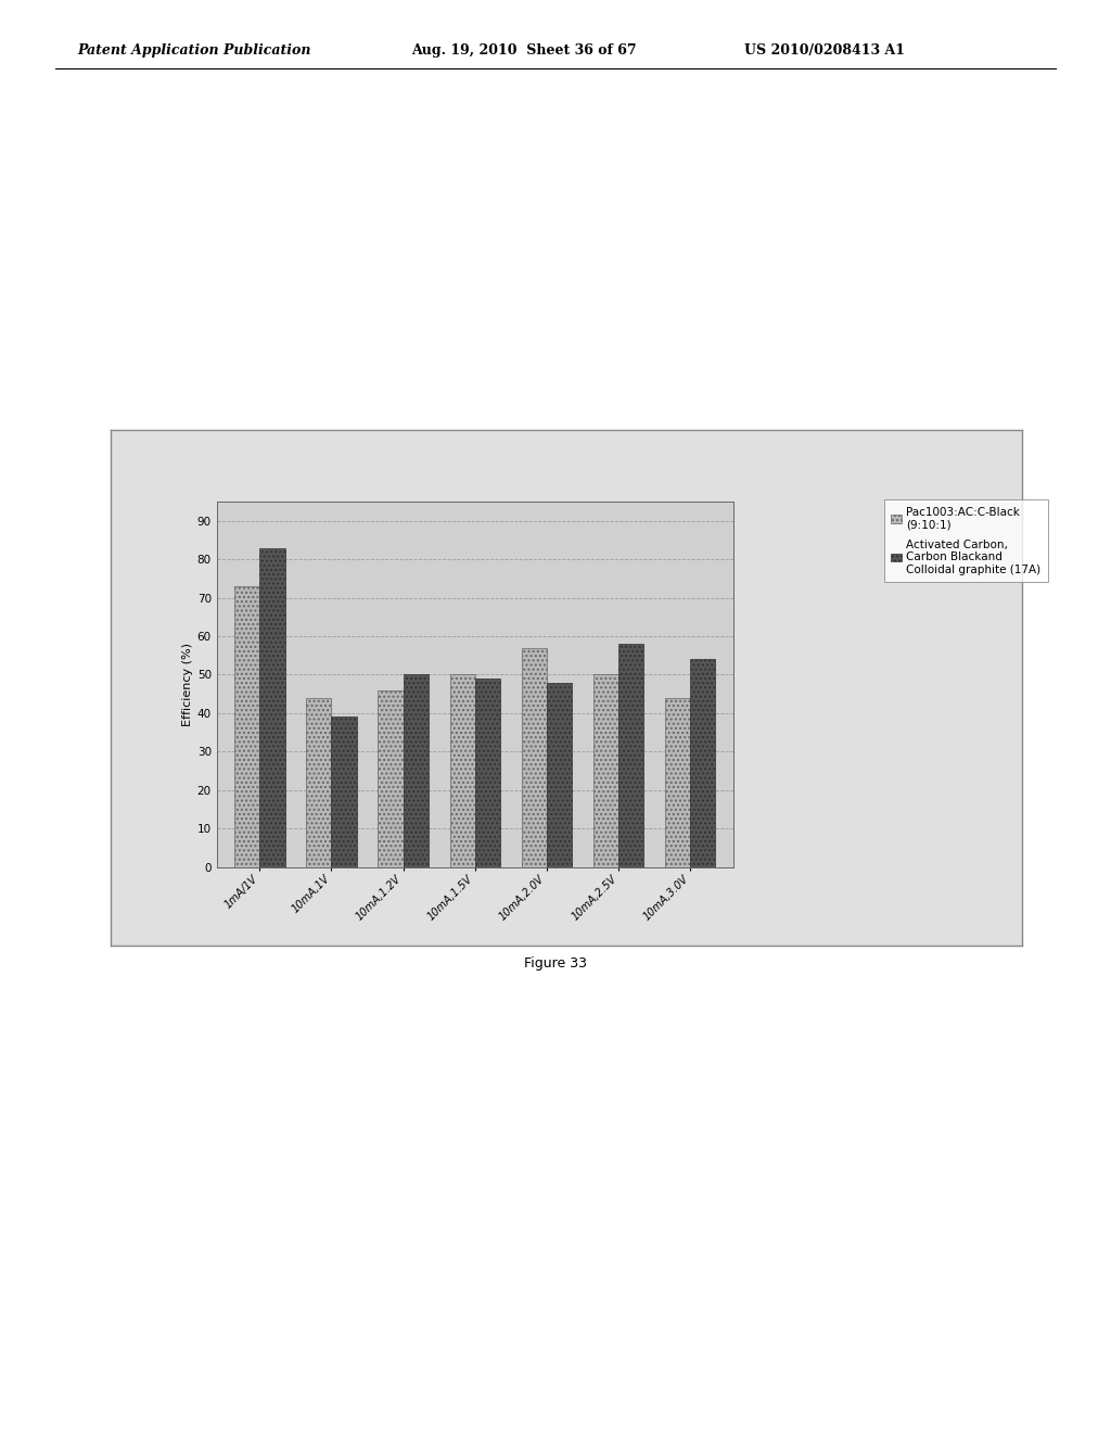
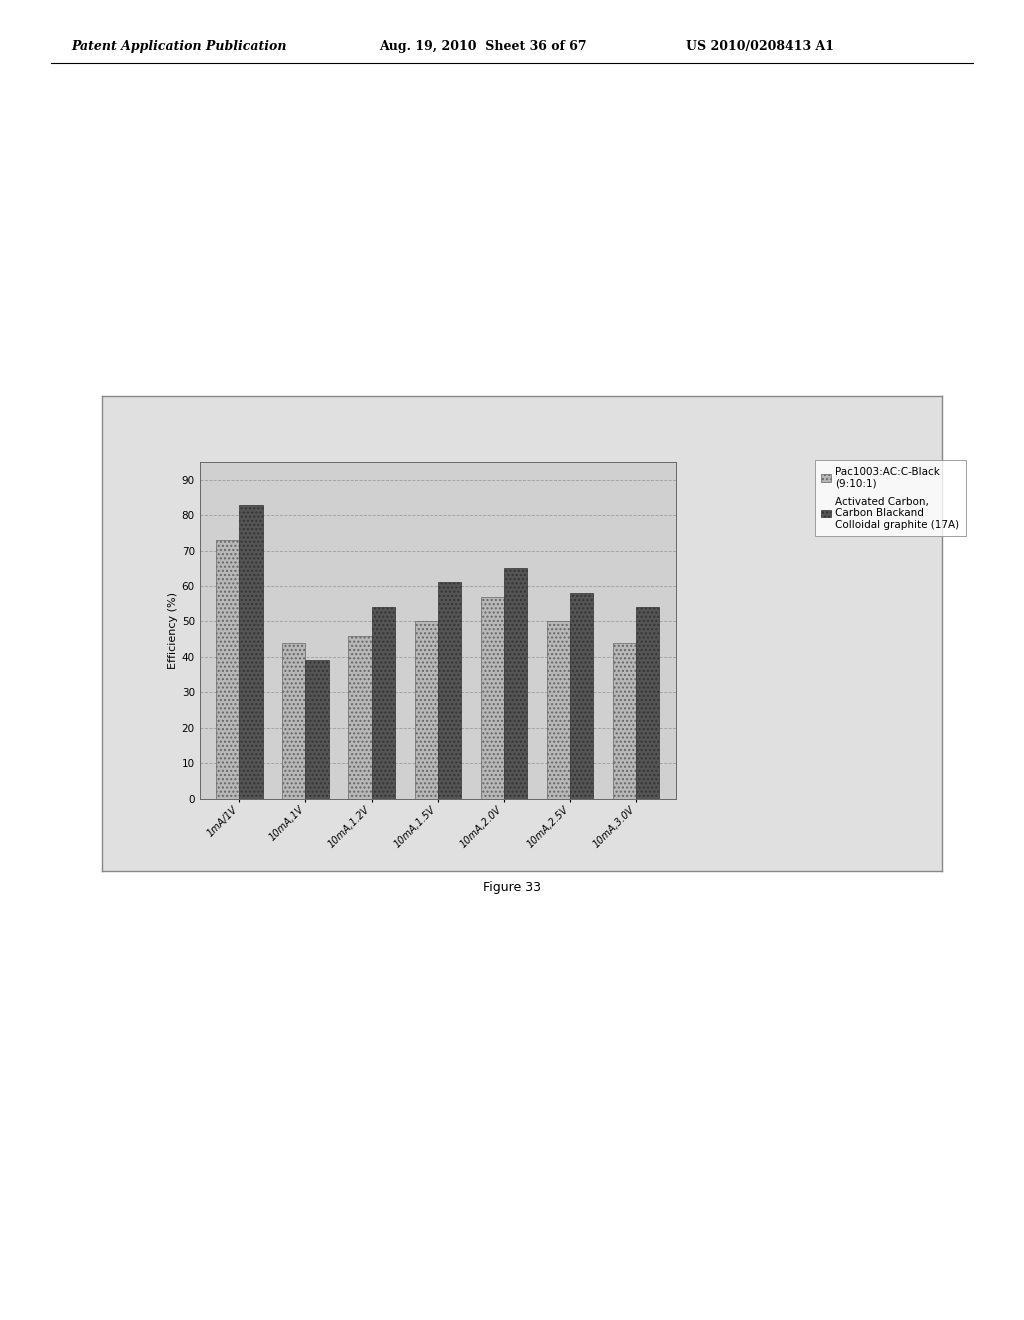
Activated Carbon, Carbon Blackand Colloidal graphite (17A)/10mA,1.2V: 50 -> 54
Activated Carbon, Carbon Blackand Colloidal graphite (17A)/10mA,1.5V: 49 -> 61
Activated Carbon, Carbon Blackand Colloidal graphite (17A)/10mA,2.0V: 48 -> 65
